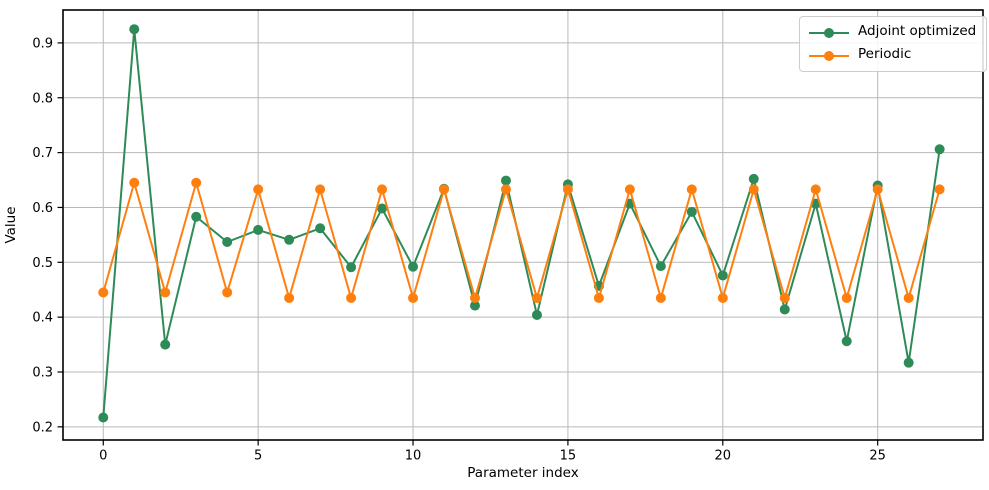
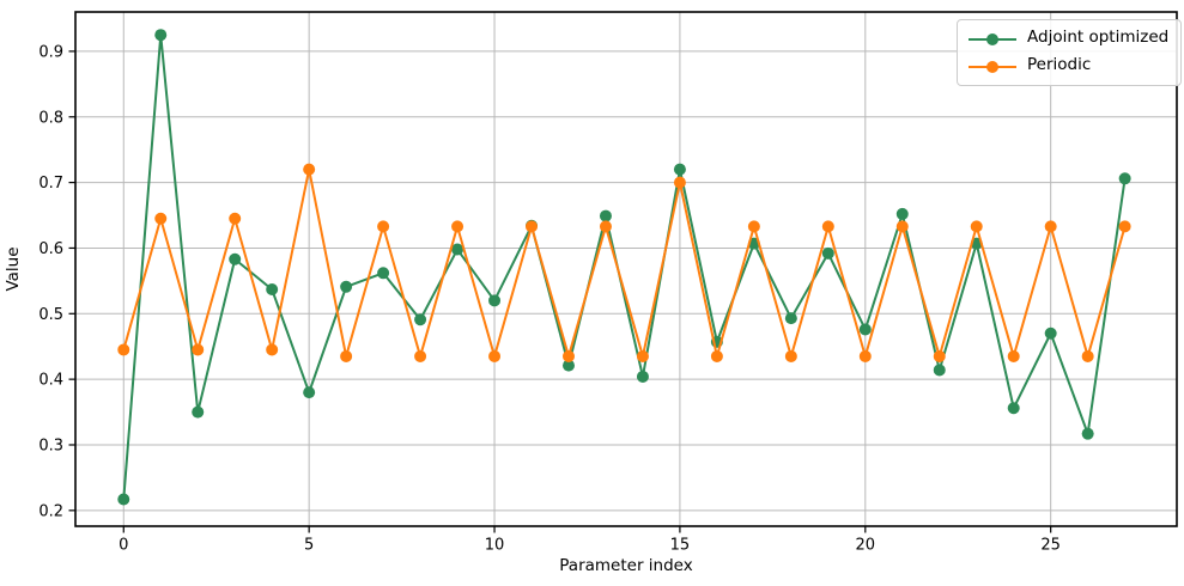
Adjoint optimized/5: 0.56 -> 0.38
Periodic/5: 0.63 -> 0.72
Adjoint optimized/10: 0.49 -> 0.52
Adjoint optimized/15: 0.64 -> 0.72
Periodic/15: 0.63 -> 0.70
Adjoint optimized/25: 0.64 -> 0.47
